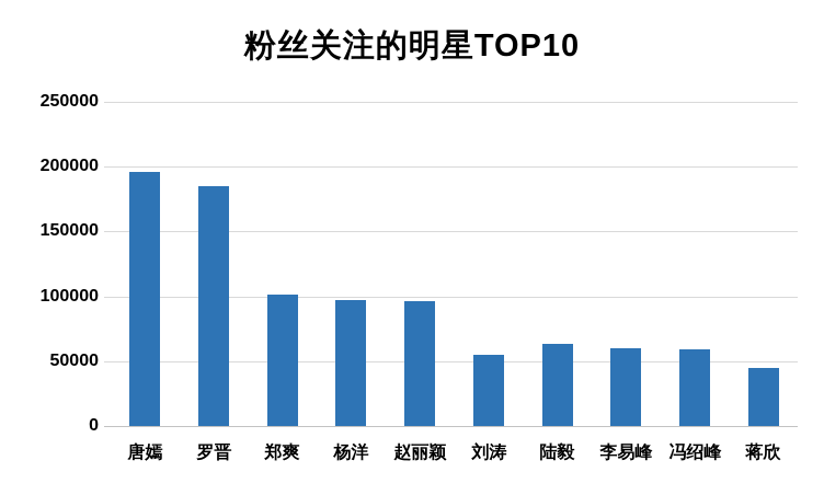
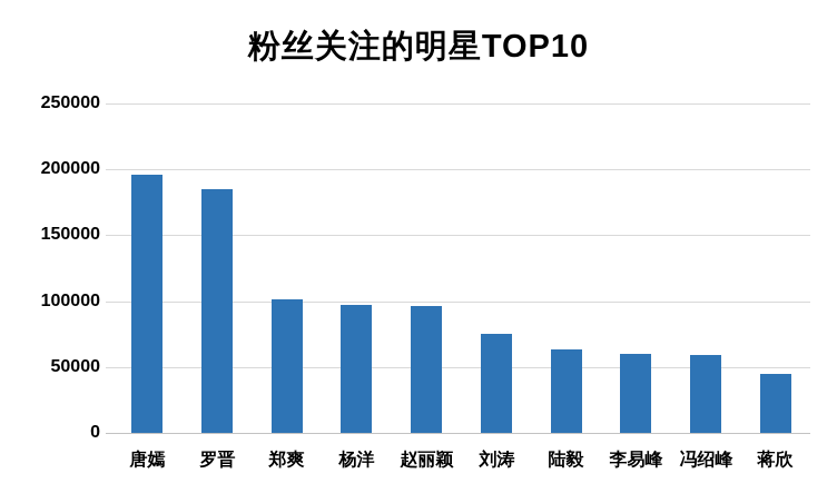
刘涛: 55000 -> 75000
